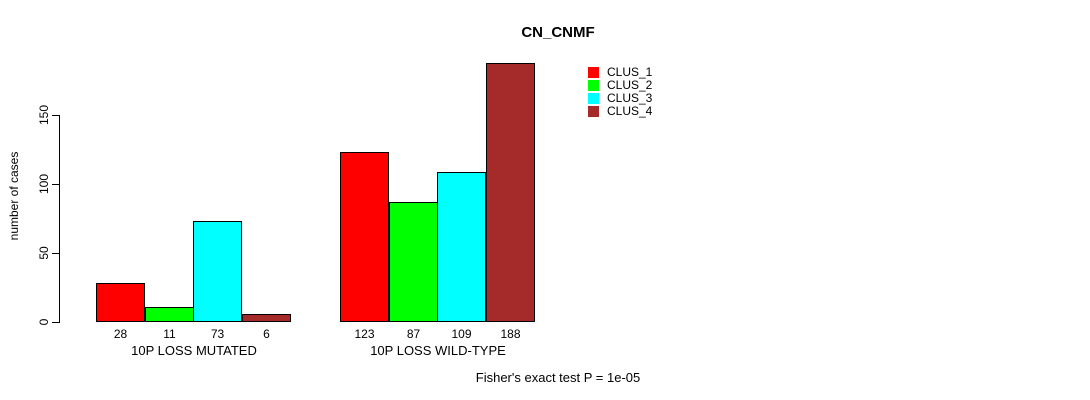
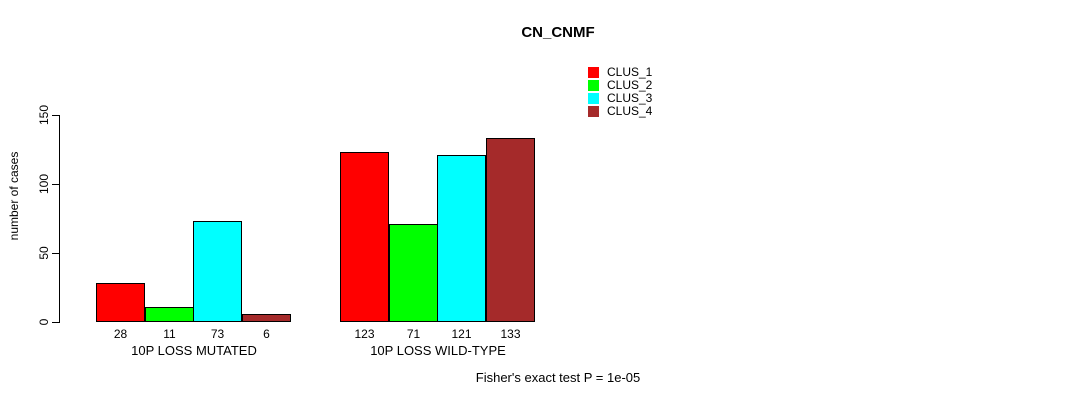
CLUS_2/10P LOSS WILD-TYPE: 87 -> 71
CLUS_3/10P LOSS WILD-TYPE: 109 -> 121
CLUS_4/10P LOSS WILD-TYPE: 188 -> 133
